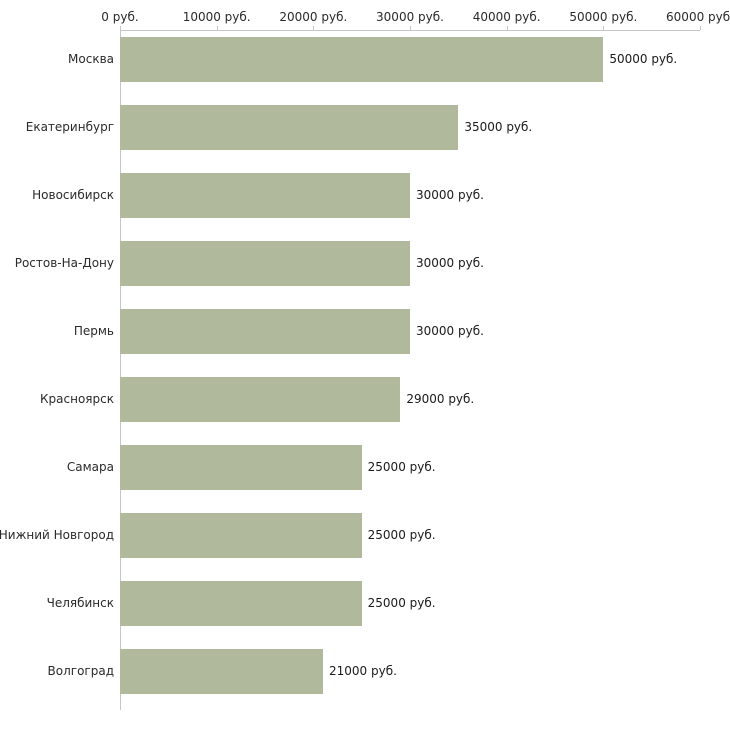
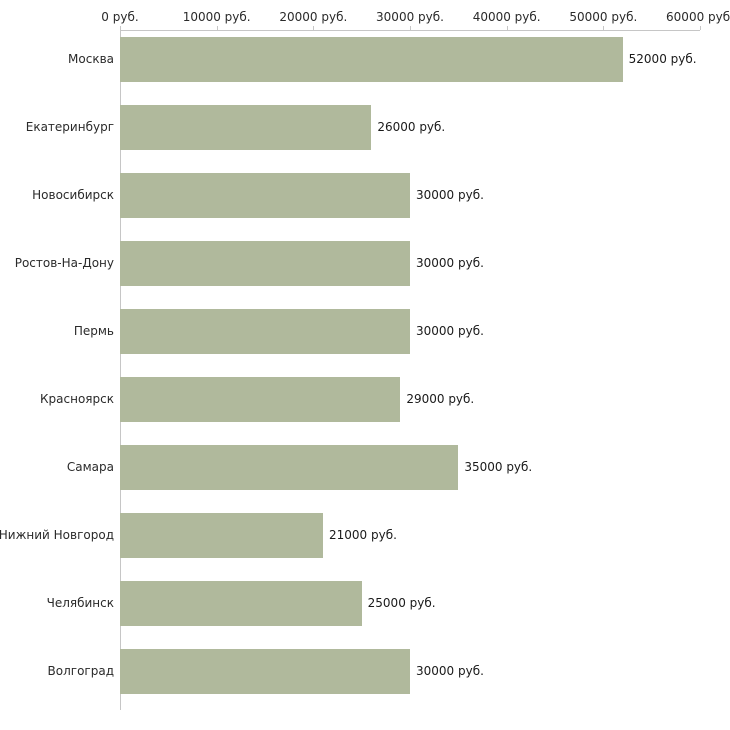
Москва: 50000 -> 52000
Екатеринбург: 35000 -> 26000
Самара: 25000 -> 35000
Нижний Новгород: 25000 -> 21000
Волгоград: 21000 -> 30000
